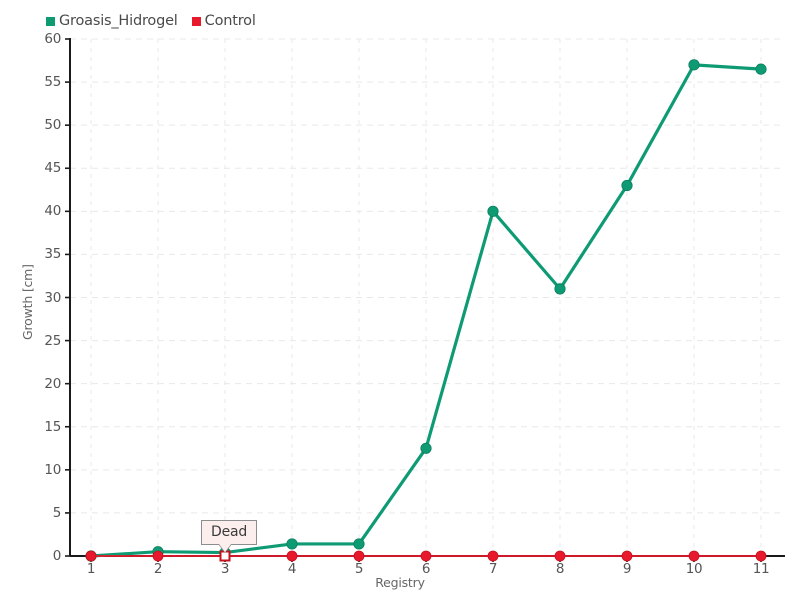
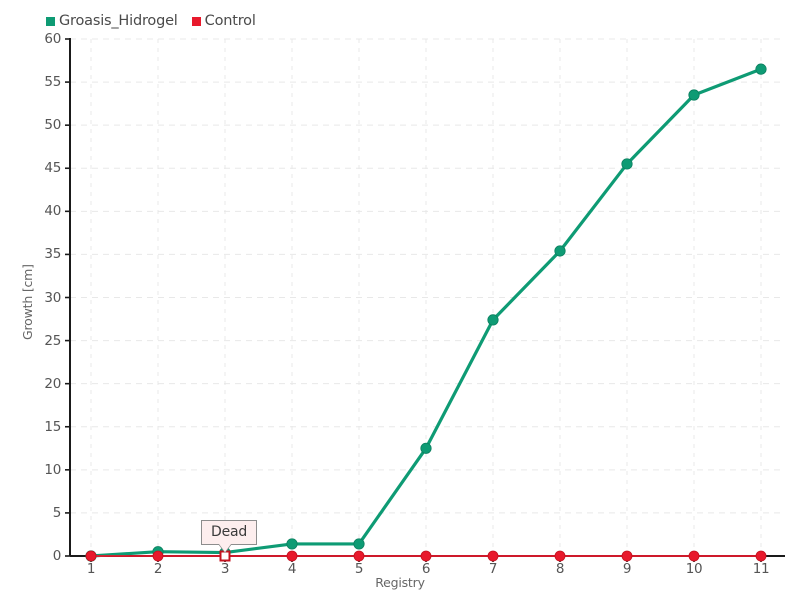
Groasis_Hidrogel/7: 40 -> 27
Groasis_Hidrogel/8: 31 -> 35
Groasis_Hidrogel/9: 43 -> 46
Groasis_Hidrogel/10: 57 -> 54
